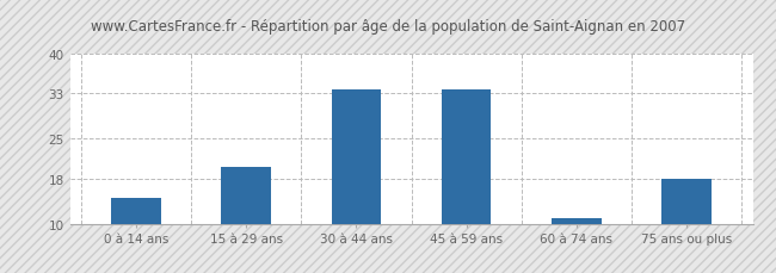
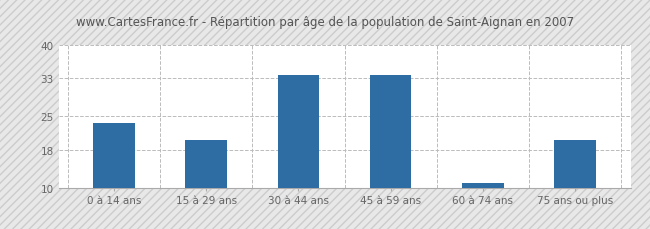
0 à 14 ans: 14.5 -> 23.5
75 ans ou plus: 18.0 -> 20.0
